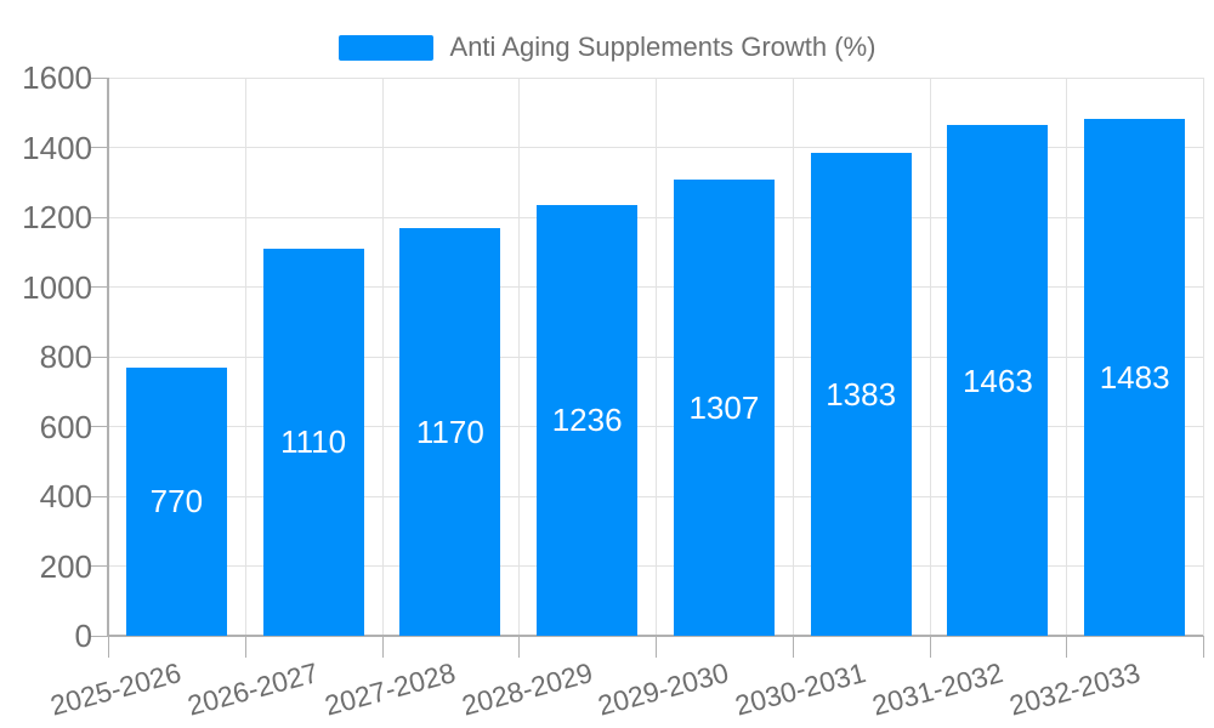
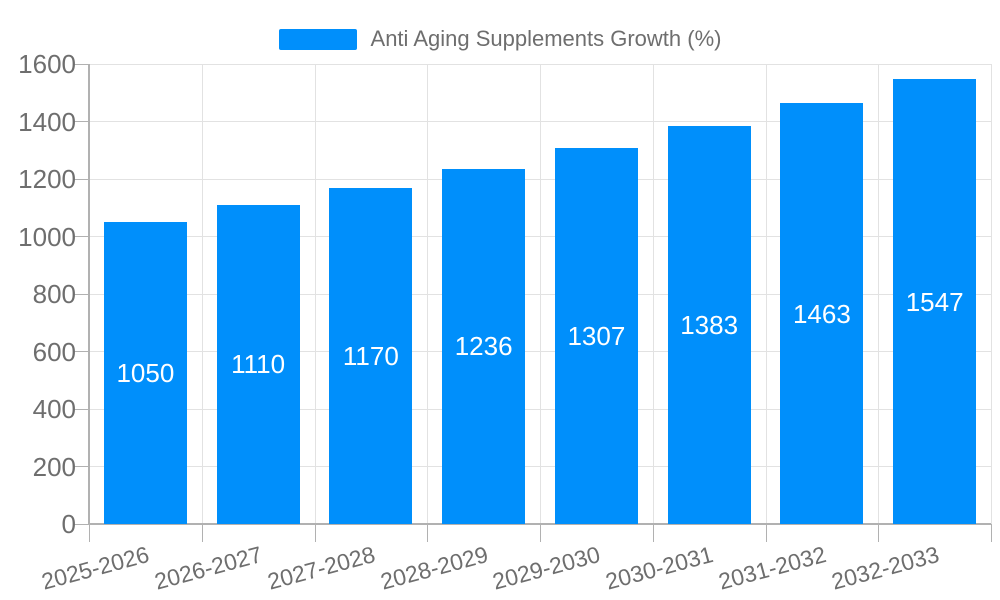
2025-2026: 770 -> 1050
2032-2033: 1483 -> 1547
